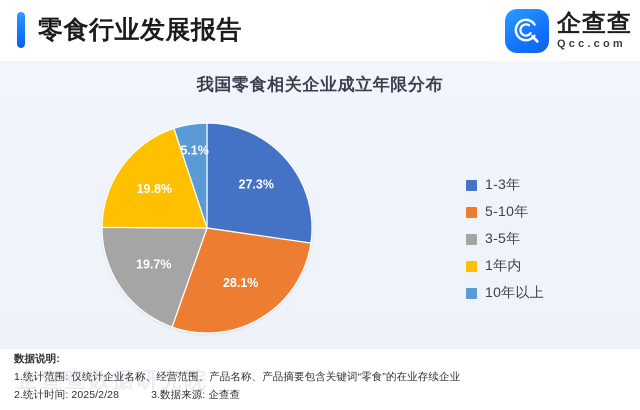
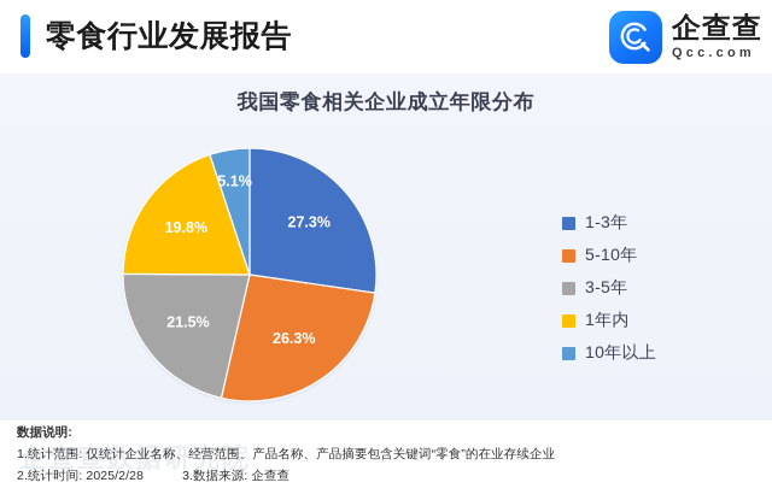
5-10年: 28.1% -> 26.3%
3-5年: 19.7% -> 21.5%
